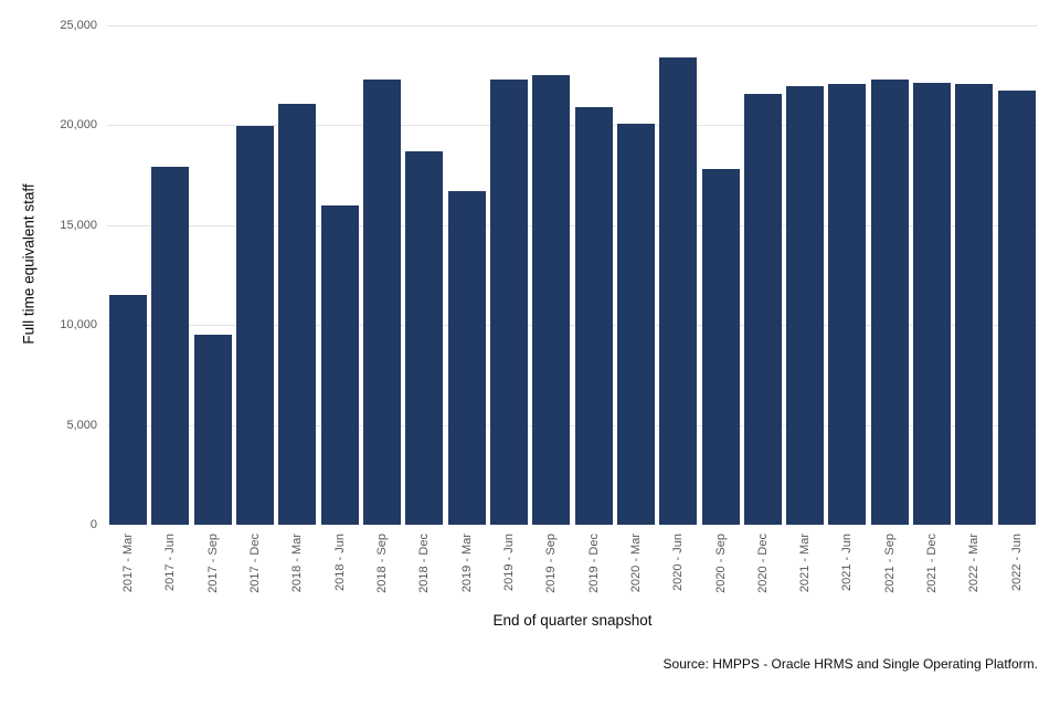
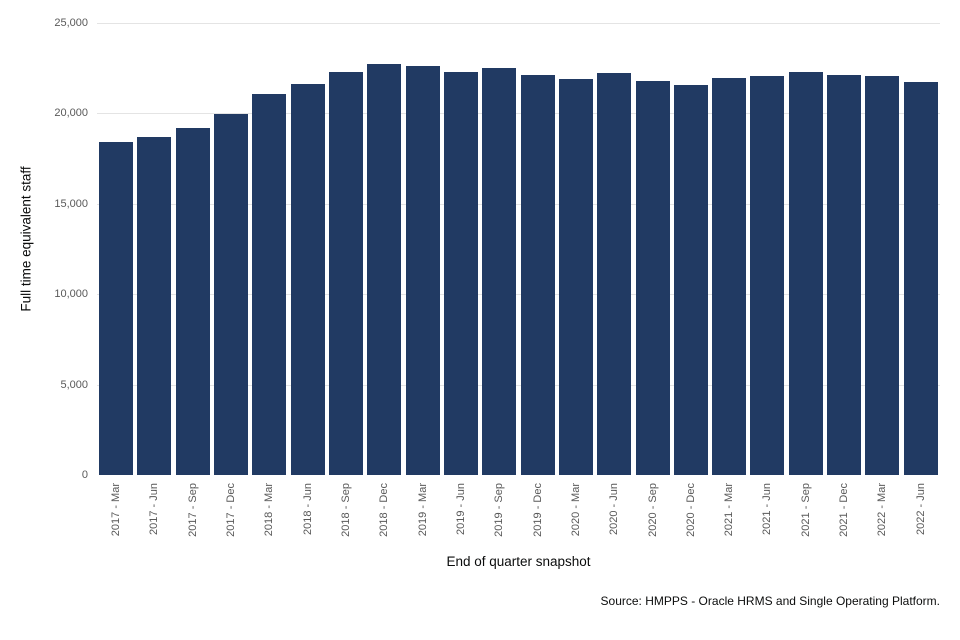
2017 - Mar: 11500 -> 18400
2017 - Jun: 17900 -> 18700
2017 - Sep: 9500 -> 19200
2018 - Jun: 16000 -> 21600
2018 - Dec: 18700 -> 22800
2019 - Mar: 16700 -> 22600
2019 - Dec: 20900 -> 22200
2020 - Mar: 20100 -> 21900
2020 - Jun: 23400 -> 22200
2020 - Sep: 17800 -> 21800
